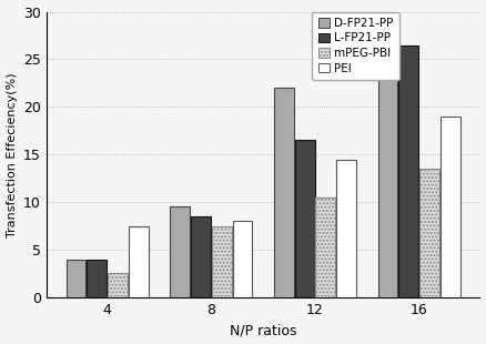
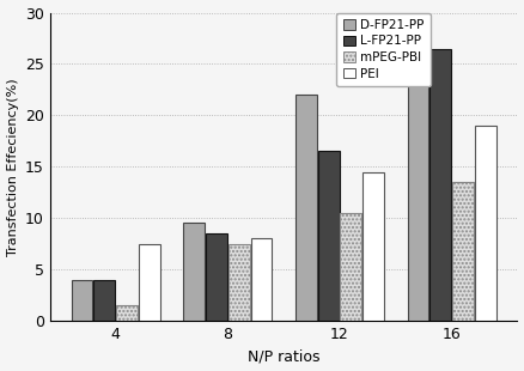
mPEG-PBI/4: 2.6 -> 1.5
